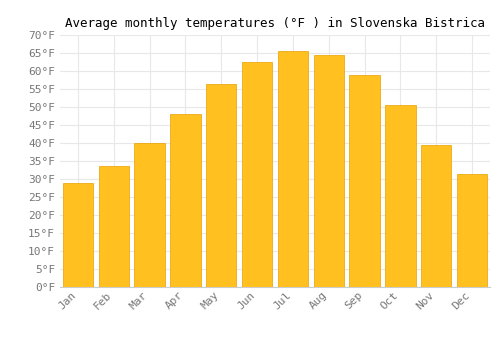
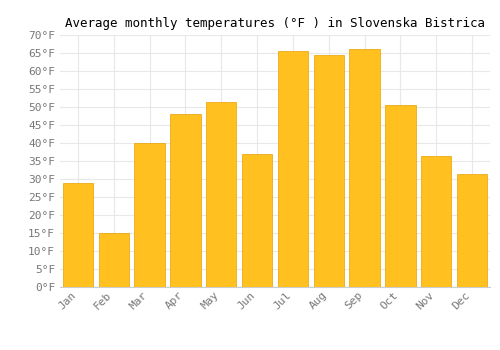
Feb: 33.5°F -> 15.0°F
May: 56.5°F -> 51.5°F
Jun: 62.5°F -> 37.0°F
Sep: 59.0°F -> 66.0°F
Nov: 39.5°F -> 36.5°F
